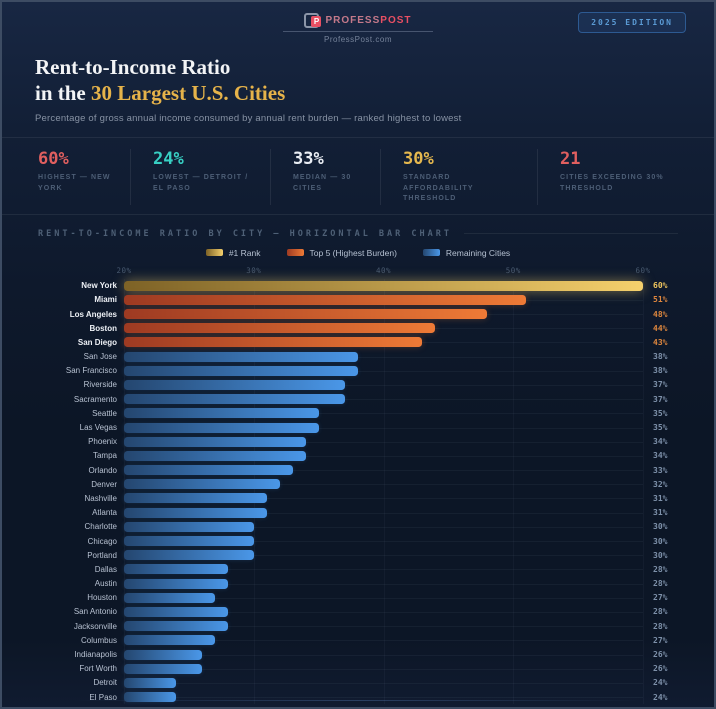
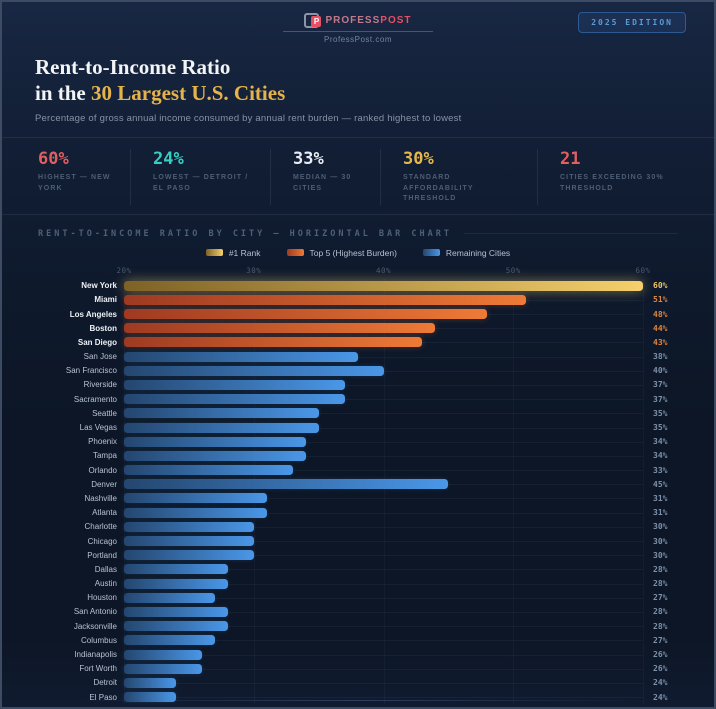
San Francisco: 38% -> 40%
Denver: 32% -> 45%
